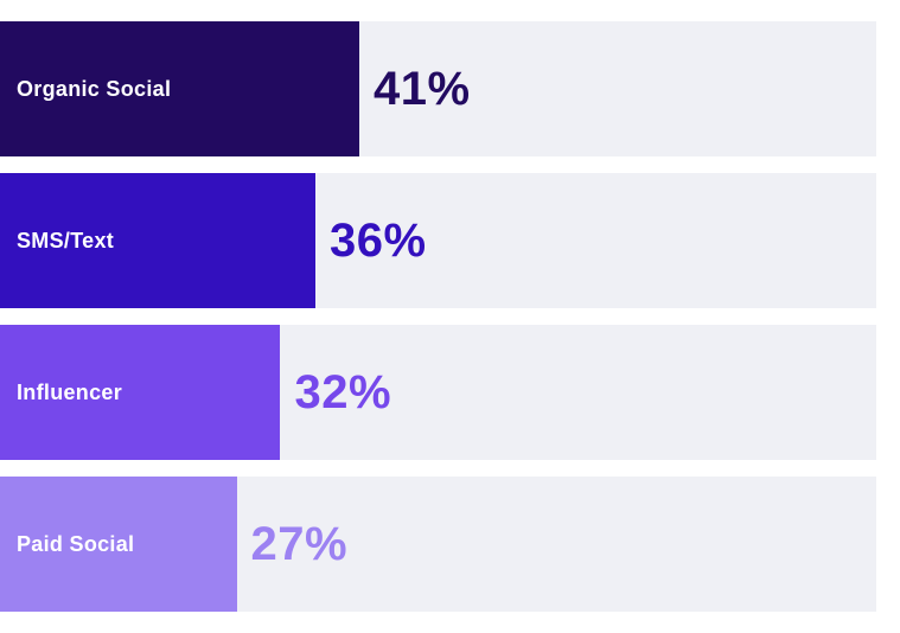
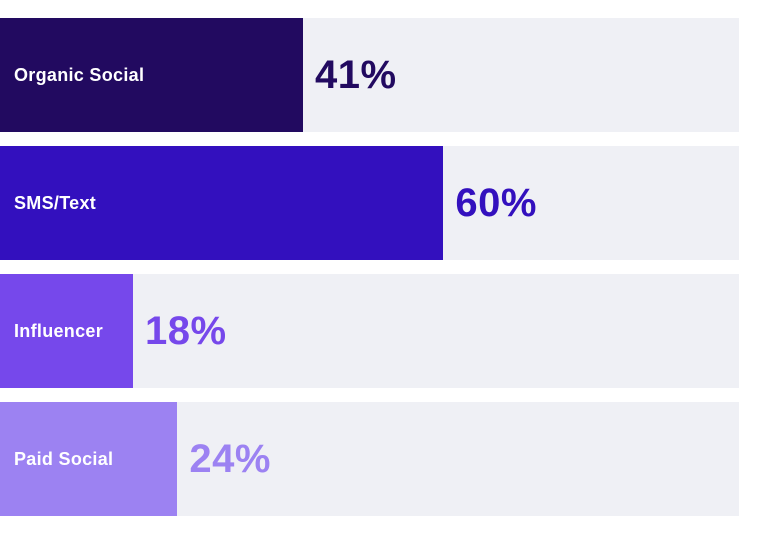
SMS/Text: 36% -> 60%
Influencer: 32% -> 18%
Paid Social: 27% -> 24%
